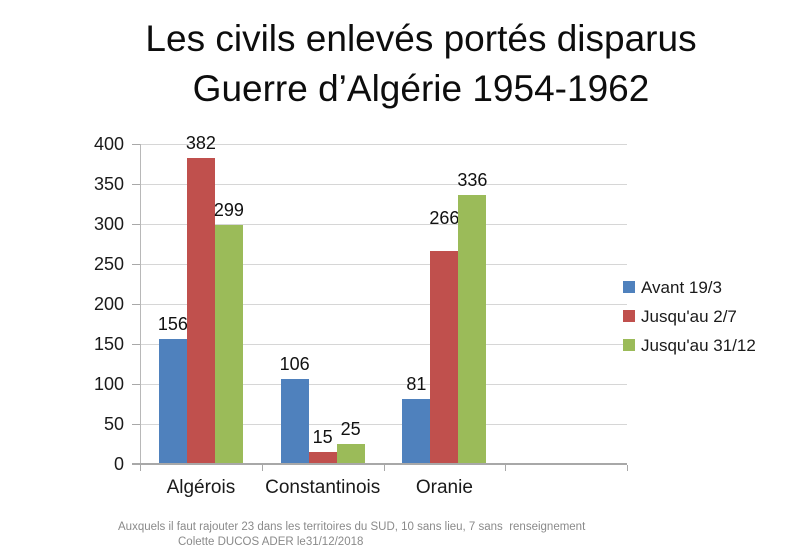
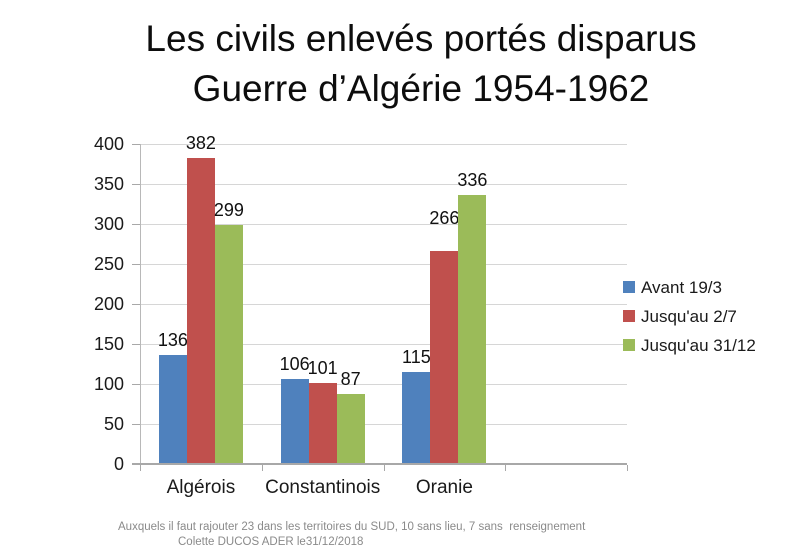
Avant 19/3/Algérois: 156 -> 136
Jusqu'au 2/7/Constantinois: 15 -> 101
Jusqu'au 31/12/Constantinois: 25 -> 87
Avant 19/3/Oranie: 81 -> 115
